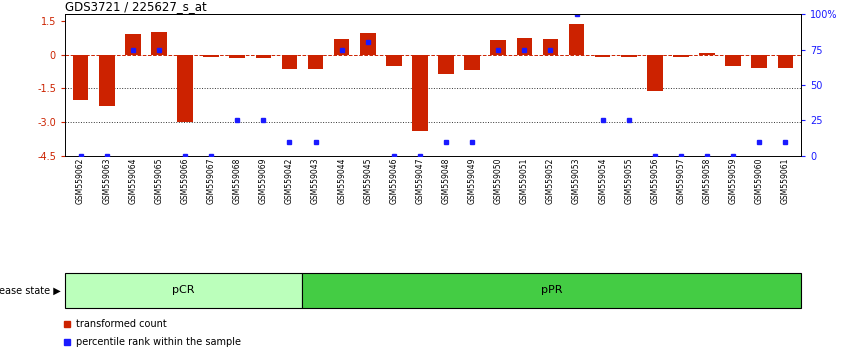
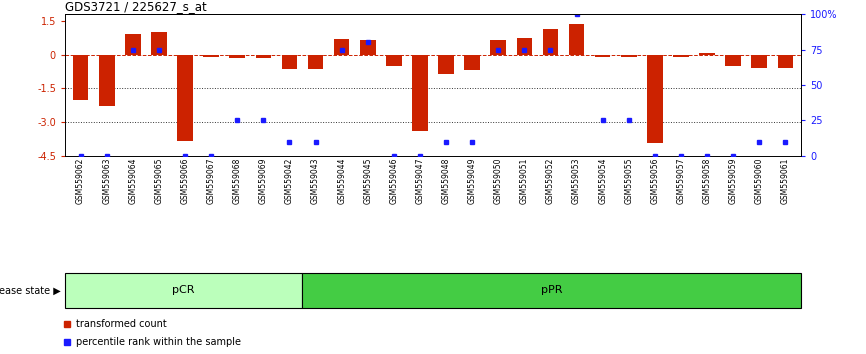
GSM559066: -3.00 -> -3.85
GSM559045: 0.95 -> 0.65
GSM559052: 0.70 -> 1.15
GSM559056: -1.60 -> -3.95
